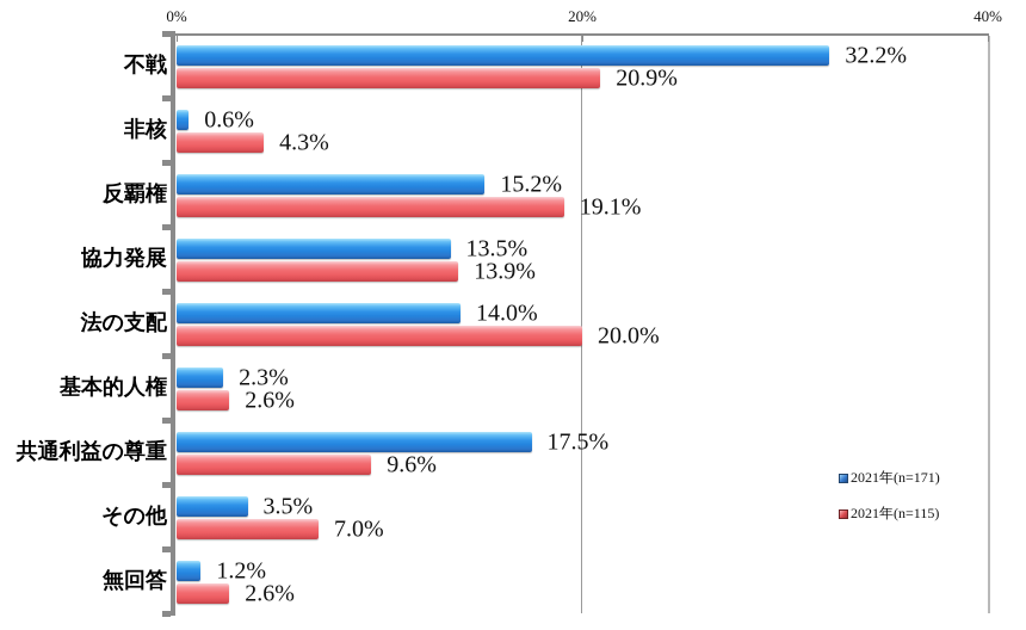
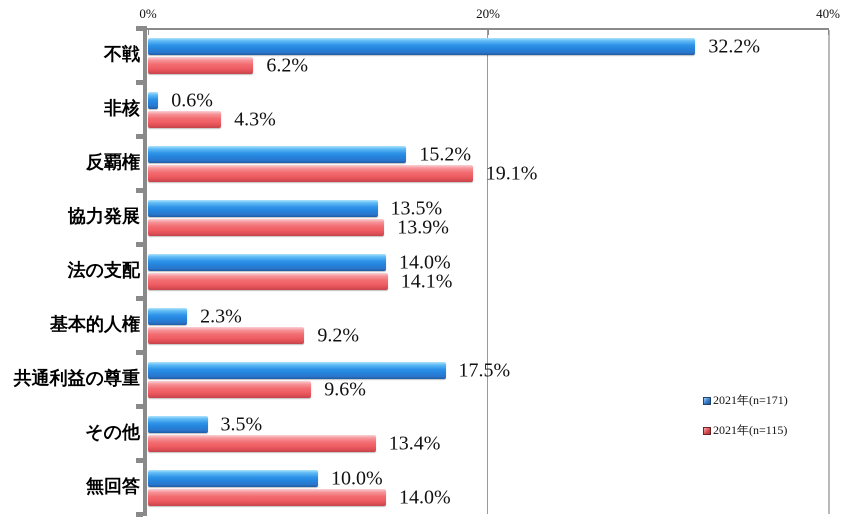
2021年(n=115)/不戦: 20.9% -> 6.2%
2021年(n=115)/法の支配: 20.0% -> 14.1%
2021年(n=115)/基本的人権: 2.6% -> 9.2%
2021年(n=115)/その他: 7.0% -> 13.4%
2021年(n=171)/無回答: 1.2% -> 10.0%
2021年(n=115)/無回答: 2.6% -> 14.0%
